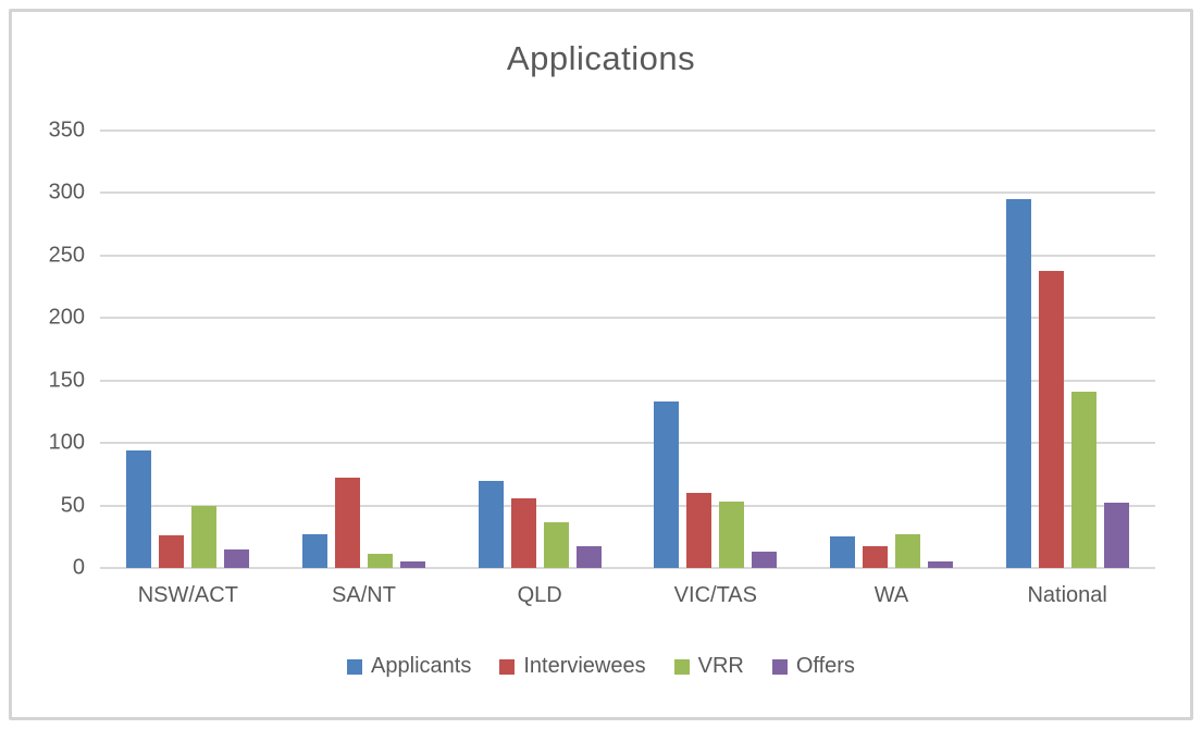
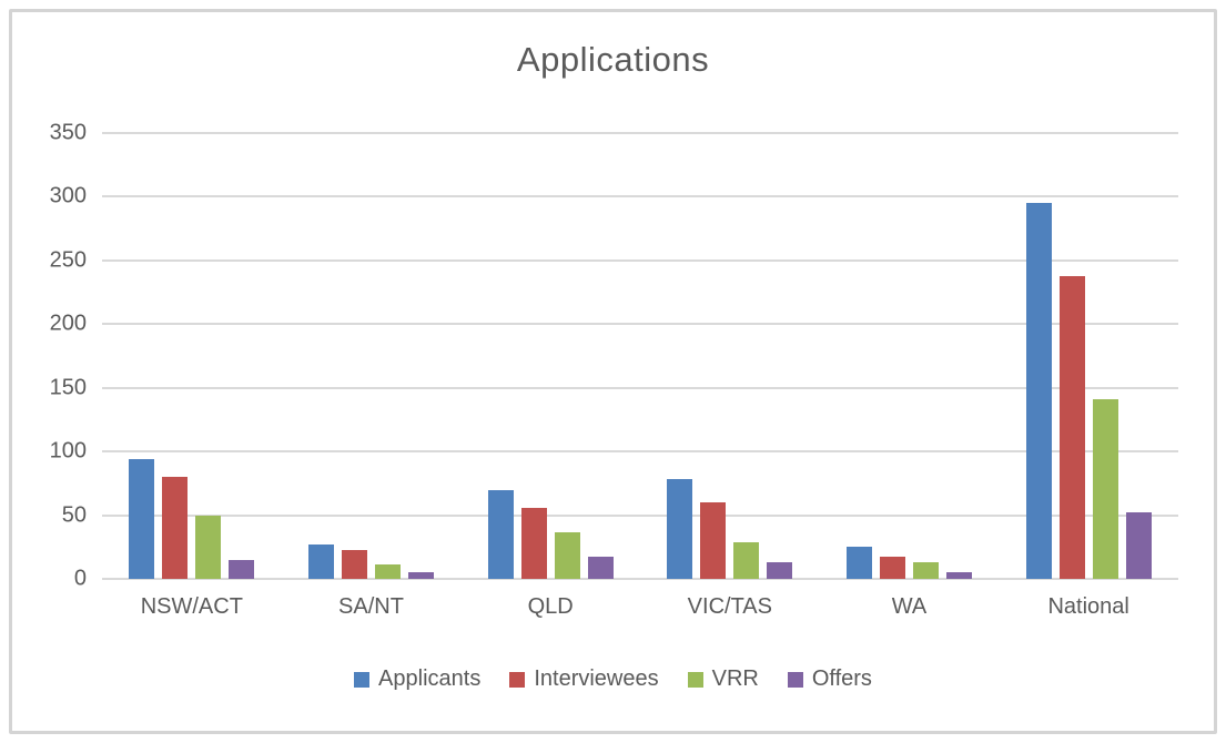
Interviewees/NSW/ACT: 26 -> 80
Interviewees/SA/NT: 72 -> 23
Applicants/VIC/TAS: 133 -> 78
VRR/VIC/TAS: 53 -> 29
VRR/WA: 27 -> 13
